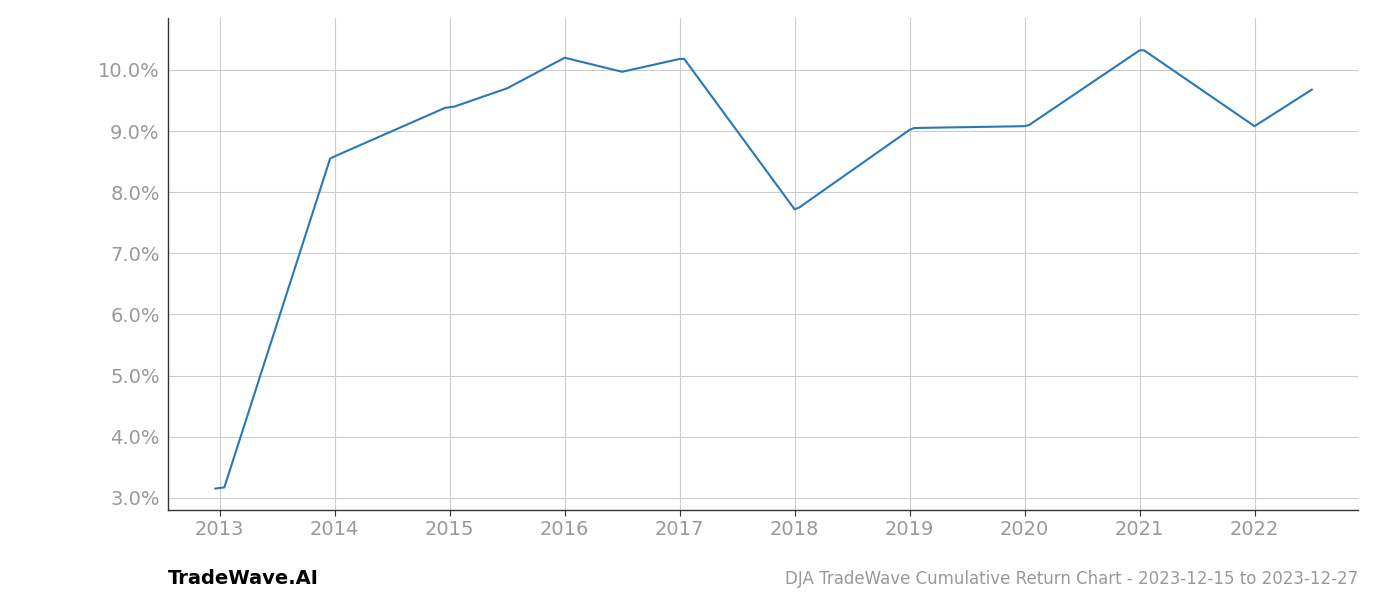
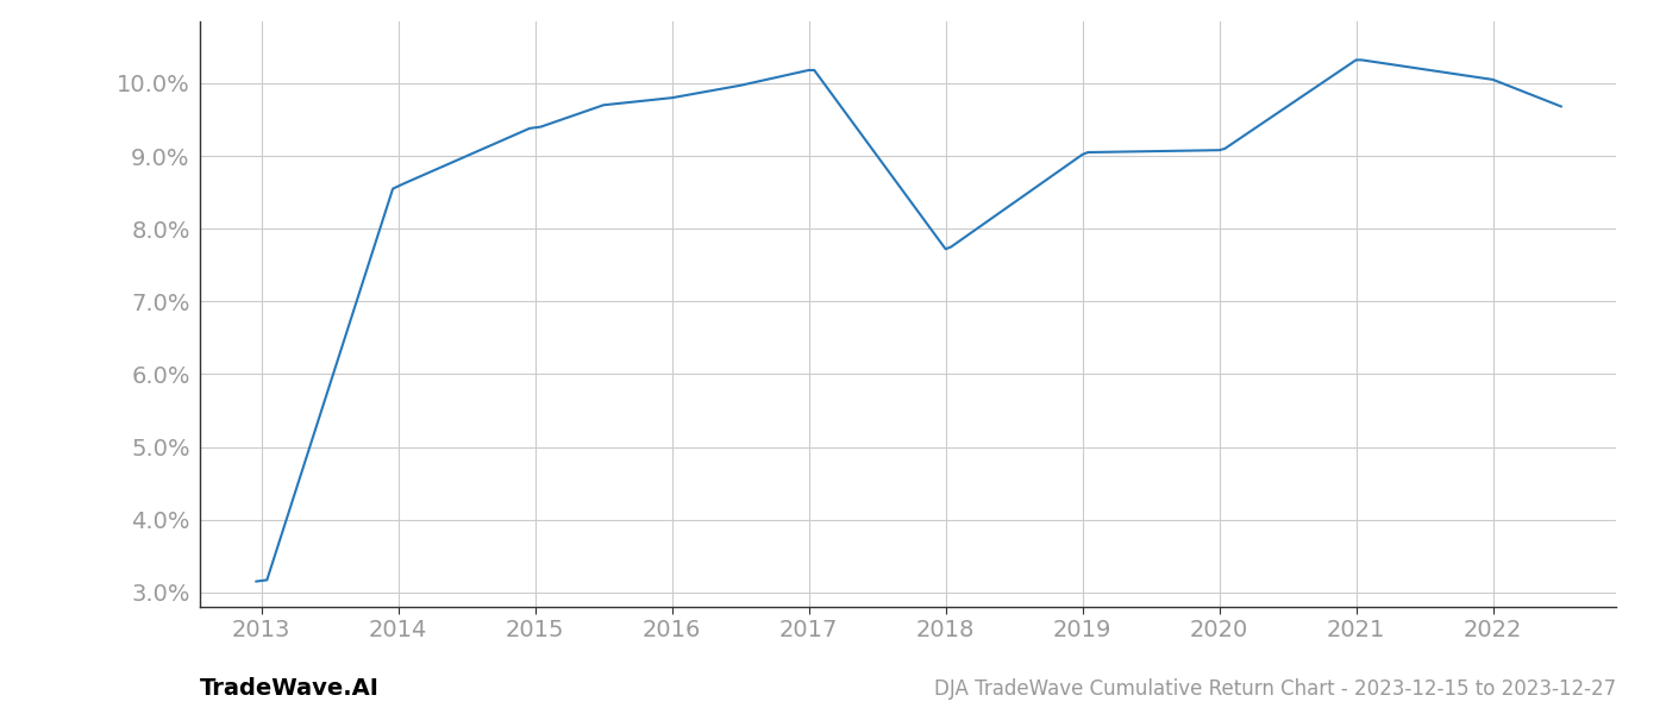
2016: 10.20% -> 9.80%
2022: 9.08% -> 10.05%
